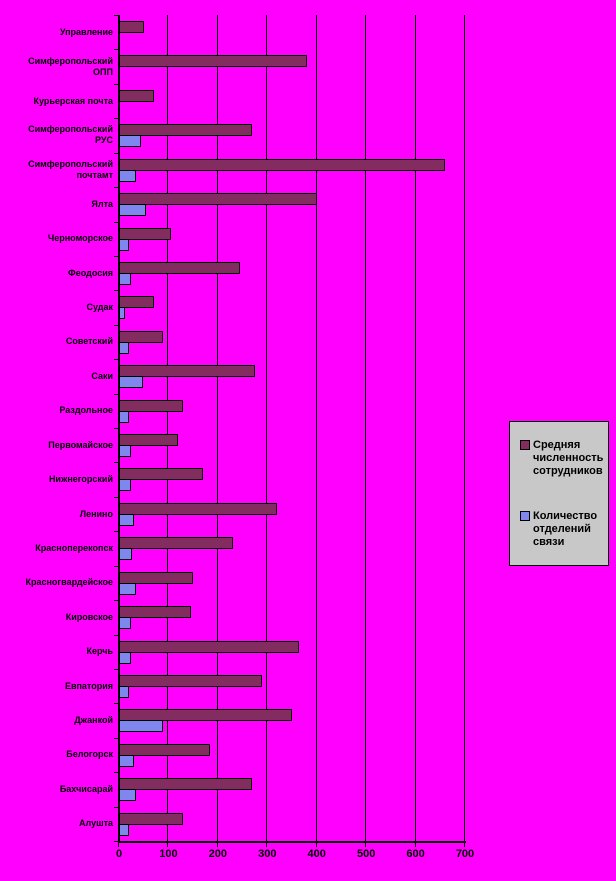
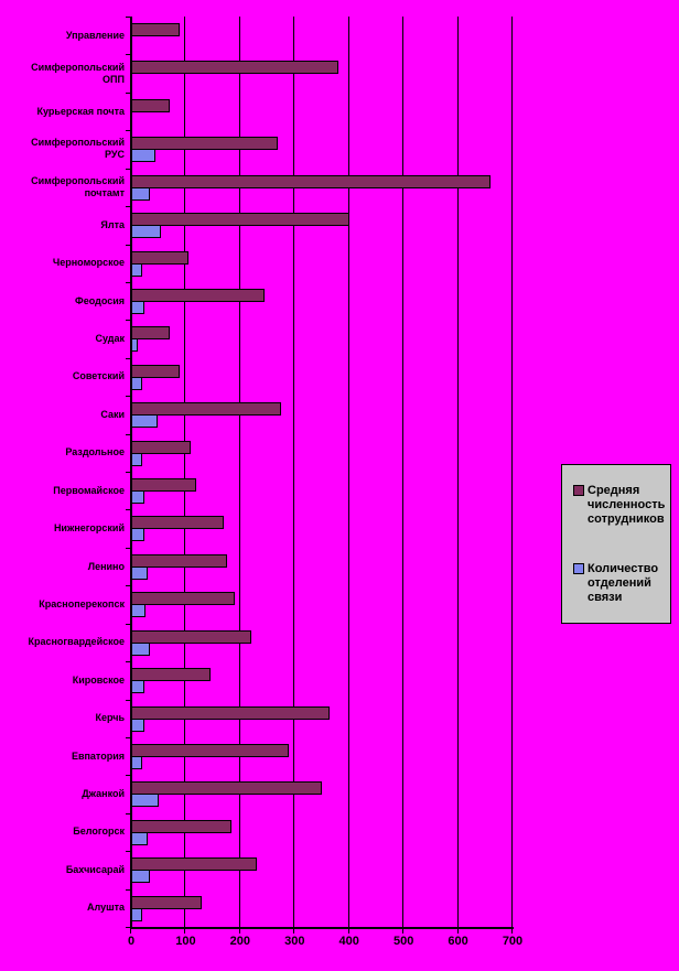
Средняя численность сотрудников/Управление: 50 -> 90
Средняя численность сотрудников/Раздольное: 130 -> 110
Средняя численность сотрудников/Ленино: 320 -> 180
Средняя численность сотрудников/Красноперекопск: 230 -> 190
Средняя численность сотрудников/Красногвардейское: 150 -> 220
Количество отделений связи/Джанкой: 90 -> 50
Средняя численность сотрудников/Бахчисарай: 270 -> 230
